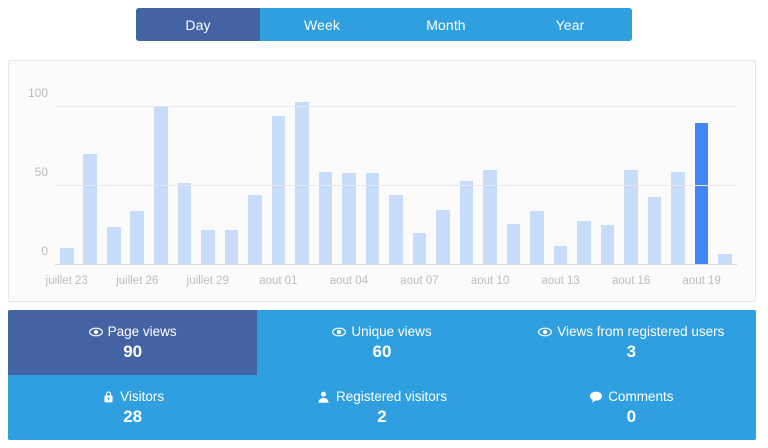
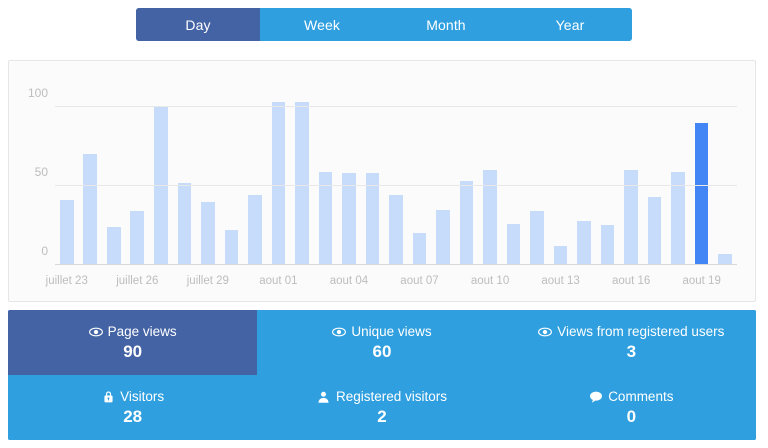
juillet 23: 11 -> 41
juillet 29: 22 -> 40
aout 01: 94 -> 103
